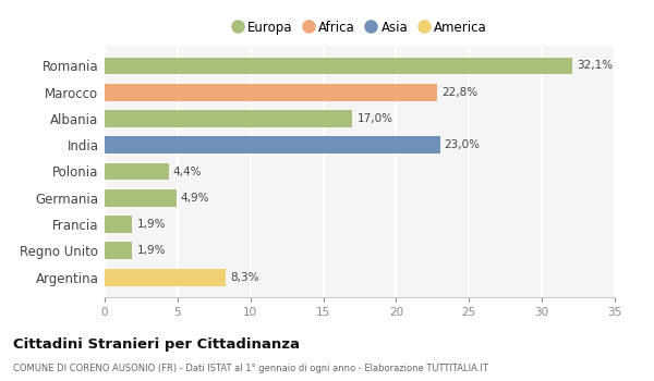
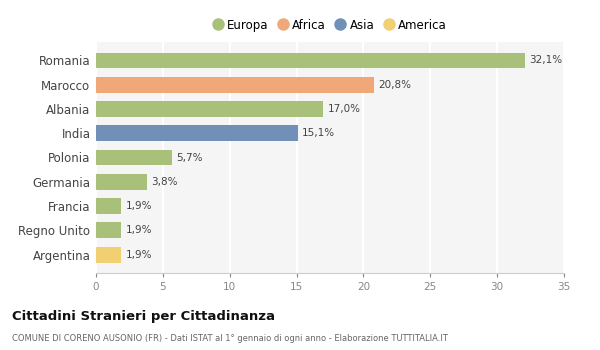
Marocco: 22,8% -> 20,8%
India: 23,0% -> 15,1%
Polonia: 4,4% -> 5,7%
Germania: 4,9% -> 3,8%
Argentina: 8,3% -> 1,9%
